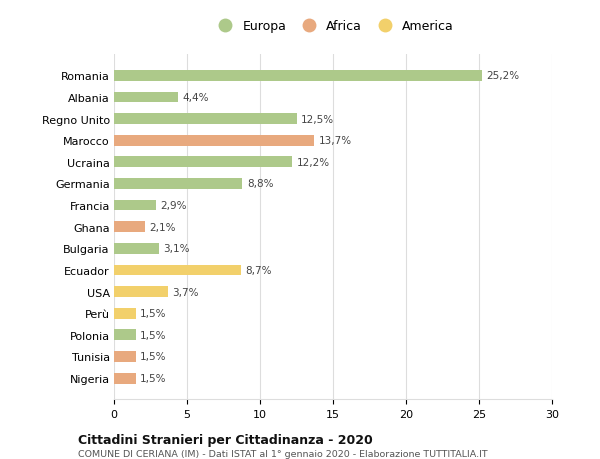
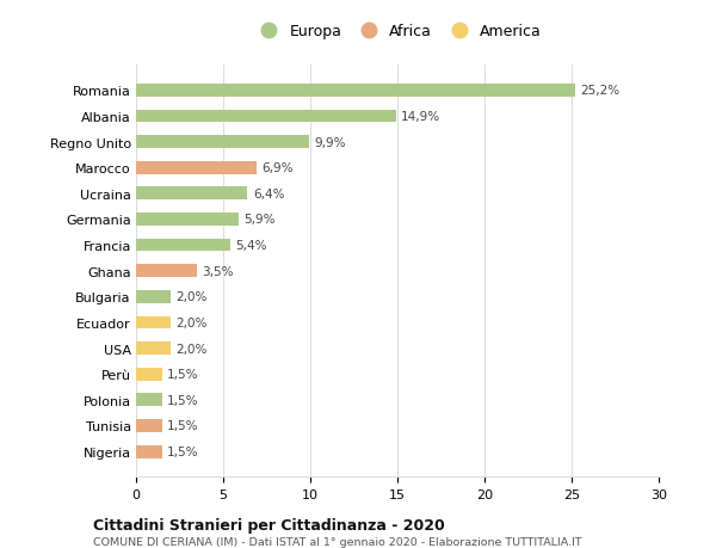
Albania: 4,4% -> 14,9%
Regno Unito: 12,5% -> 9,9%
Marocco: 13,7% -> 6,9%
Ucraina: 12,2% -> 6,4%
Germania: 8,8% -> 5,9%
Francia: 2,9% -> 5,4%
Ghana: 2,1% -> 3,5%
Bulgaria: 3,1% -> 2,0%
Ecuador: 8,7% -> 2,0%
USA: 3,7% -> 2,0%
